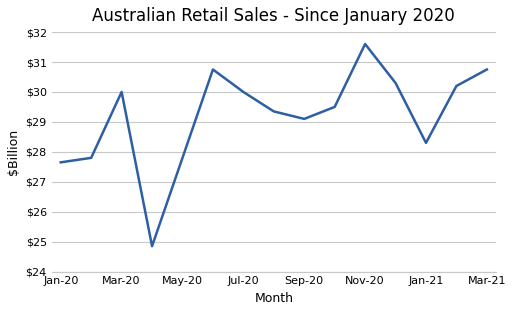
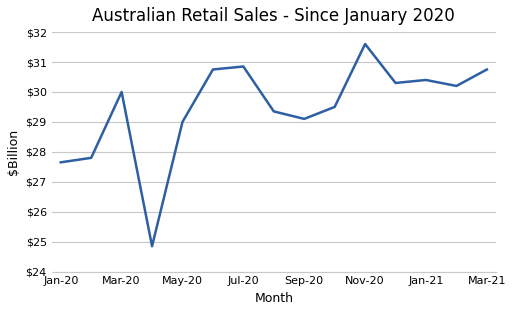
May-20: $27.80 -> $29.00
Jul-20: $30.00 -> $30.85
Jan-21: $28.30 -> $30.40
